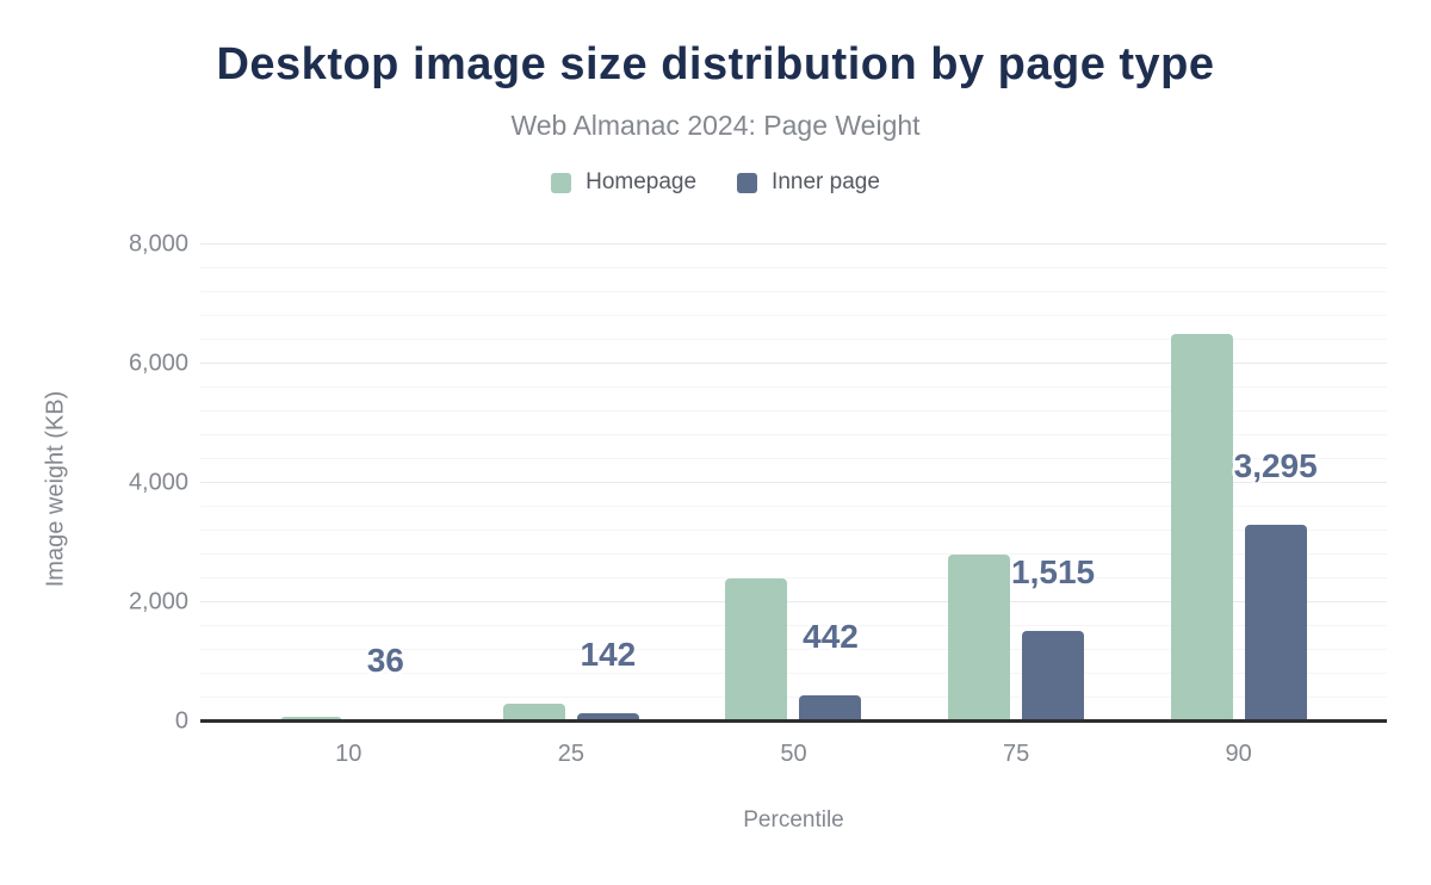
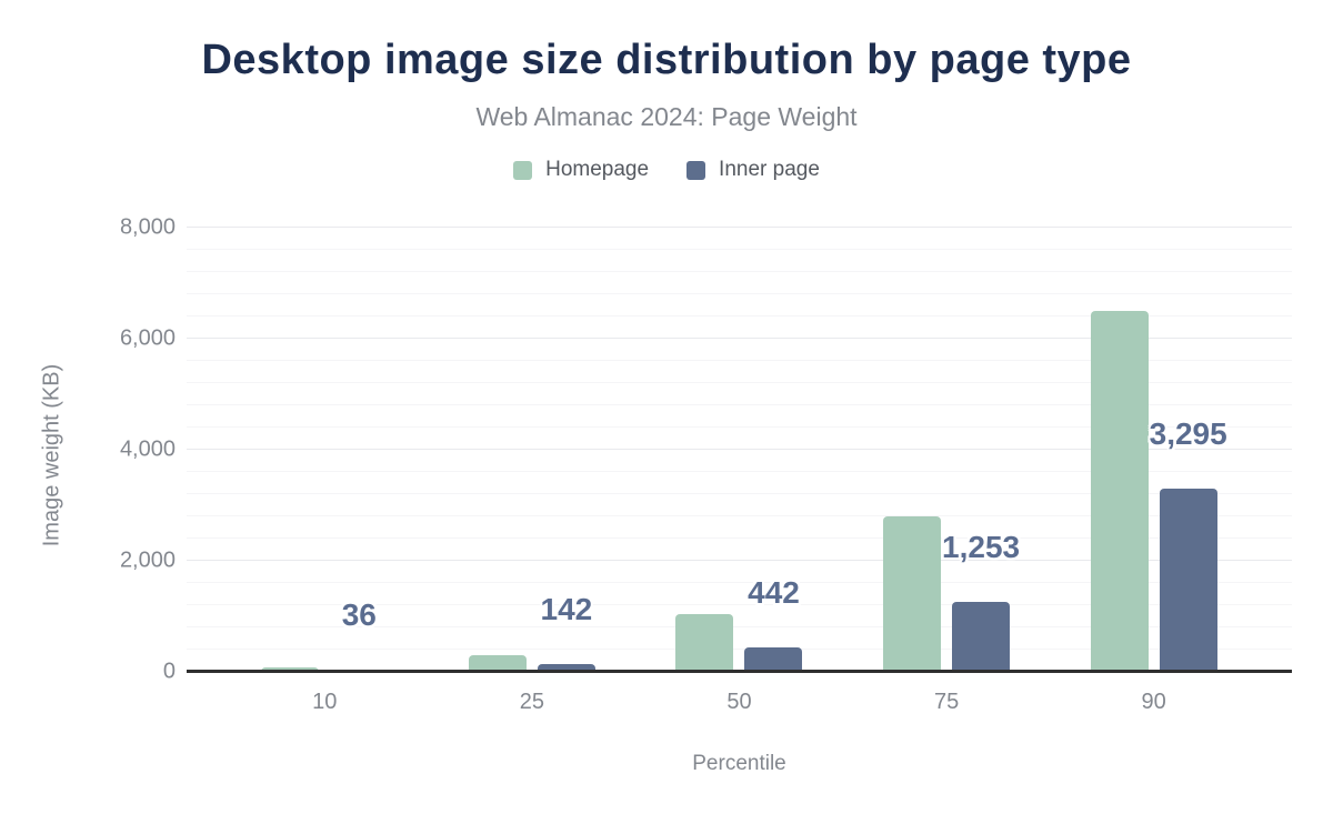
Homepage/50: 2400 -> 1000
Inner page/75: 1,515 -> 1,253
